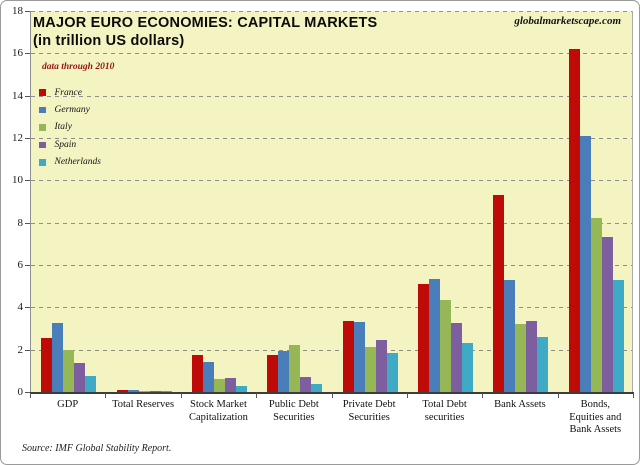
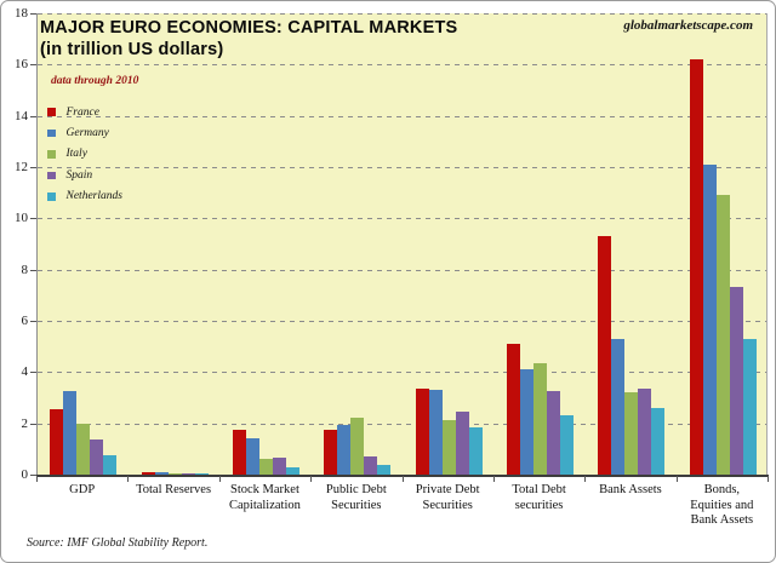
Germany/Total Debt securities: 5.3 -> 4.1
Italy/Bonds, Equities and Bank Assets: 8.2 -> 10.9
